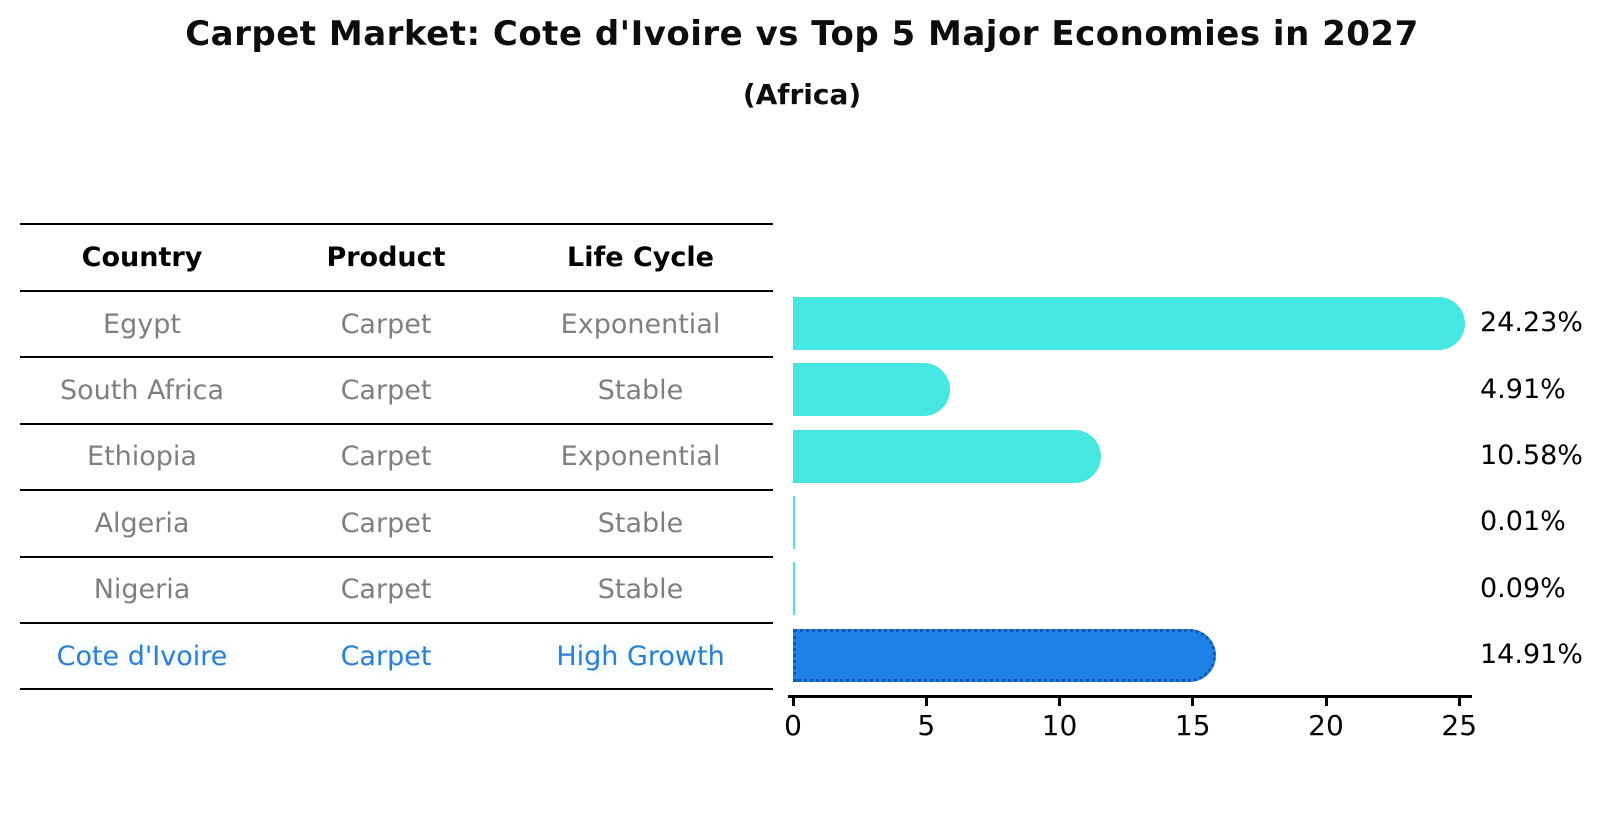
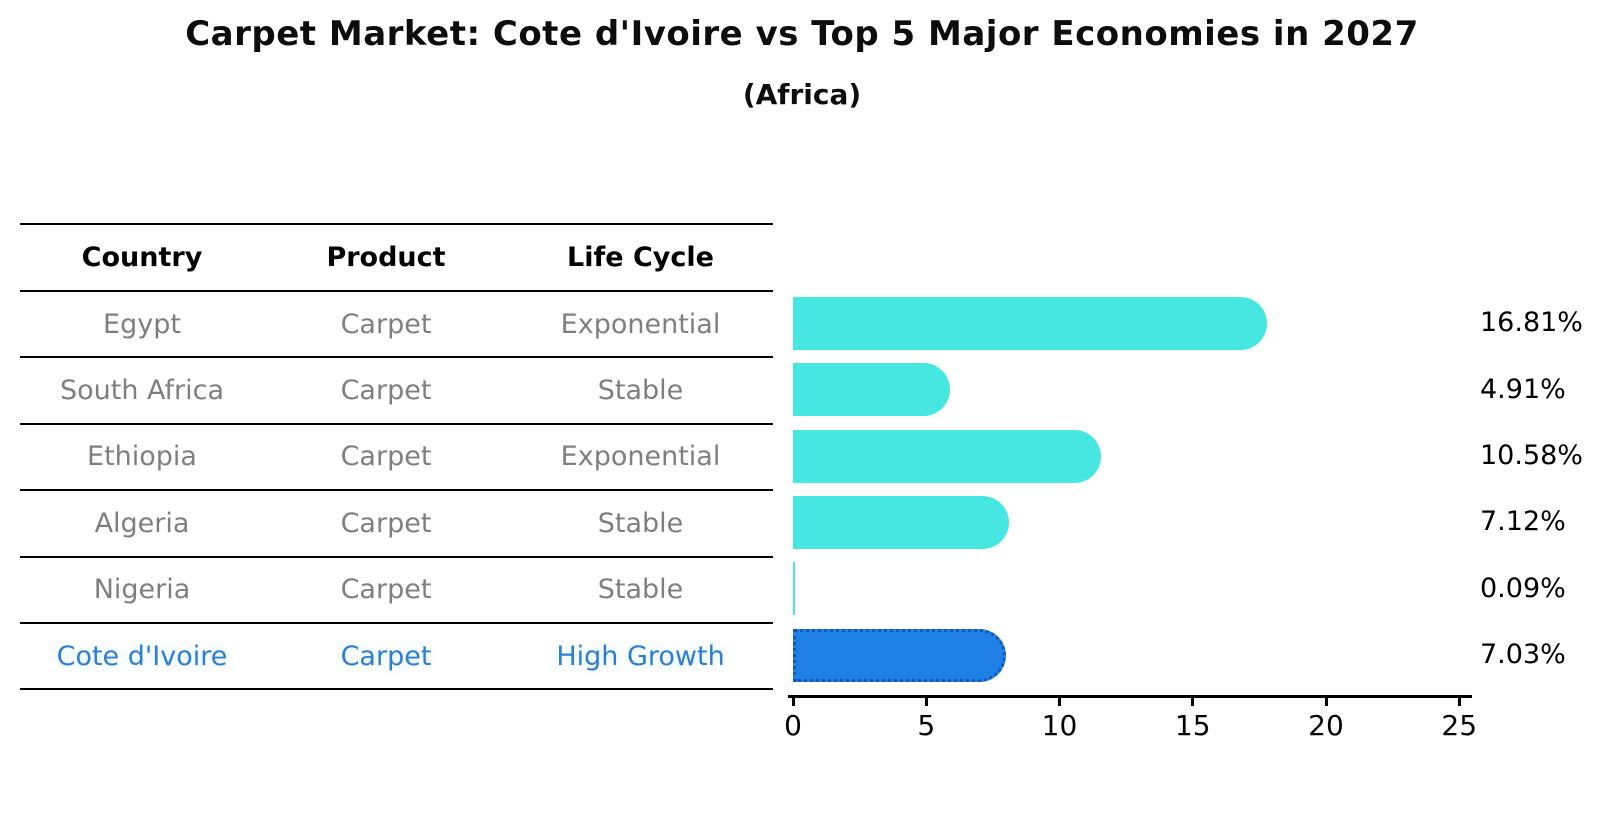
Egypt: 24.23% -> 16.81%
Algeria: 0.01% -> 7.12%
Cote d'Ivoire: 14.91% -> 7.03%
